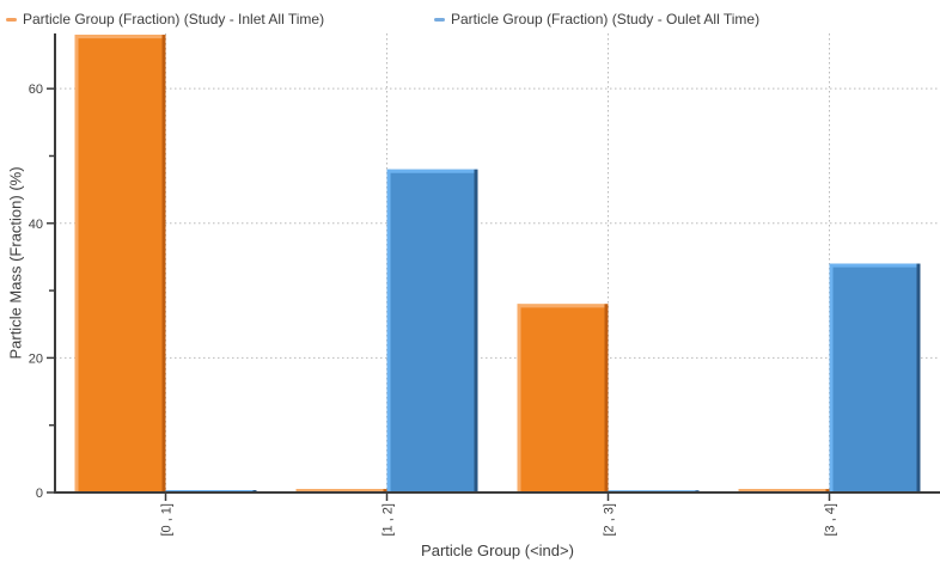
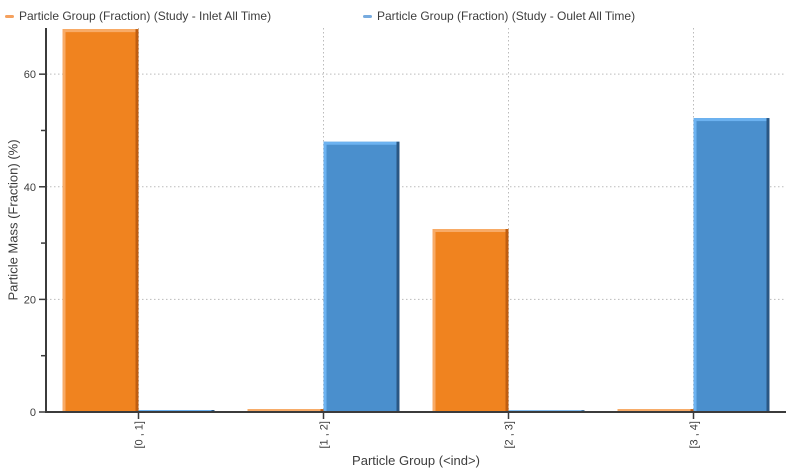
Particle Group (Fraction) (Study - Inlet All Time)/[2 , 3]: 28 -> 32
Particle Group (Fraction) (Study - Oulet All Time)/[3 , 4]: 34 -> 52
